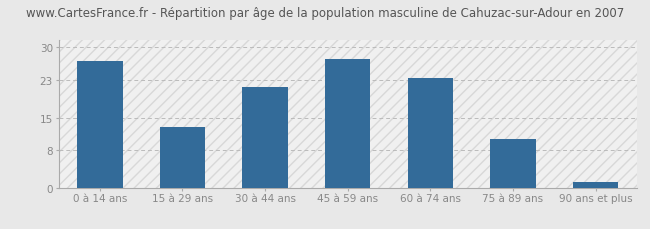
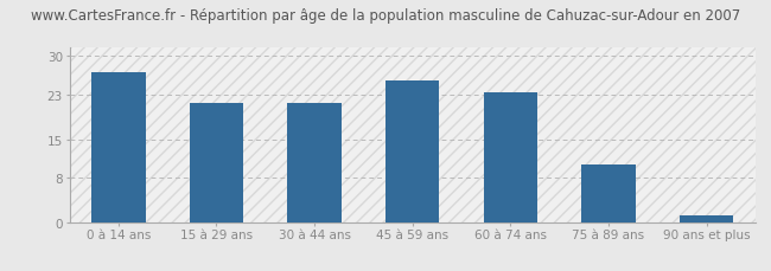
15 à 29 ans: 13.0 -> 21.5
45 à 59 ans: 27.5 -> 25.5
